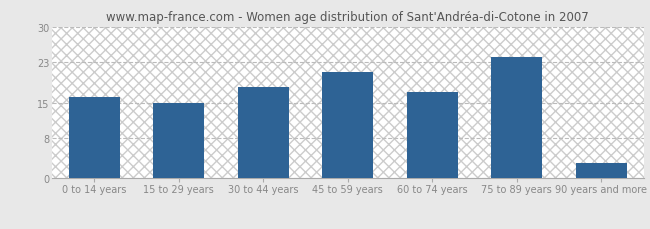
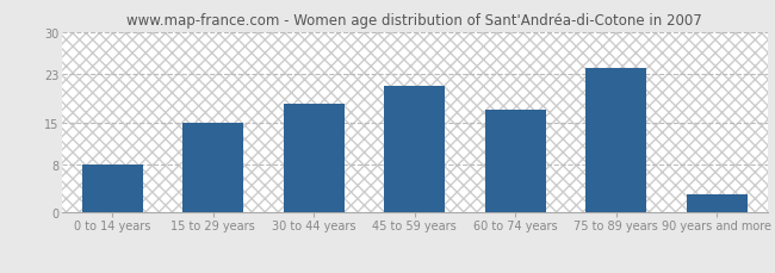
0 to 14 years: 16 -> 8
